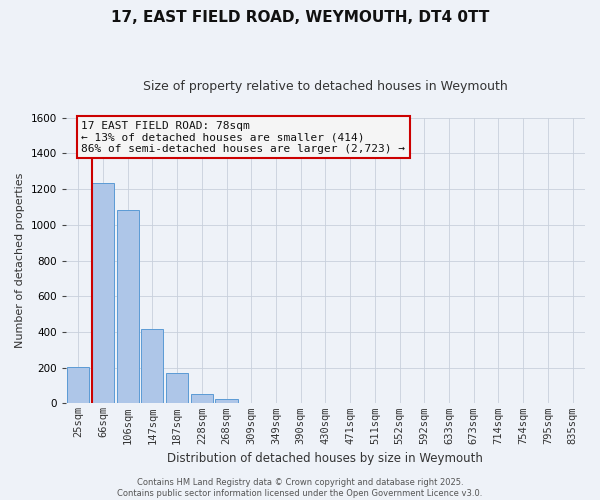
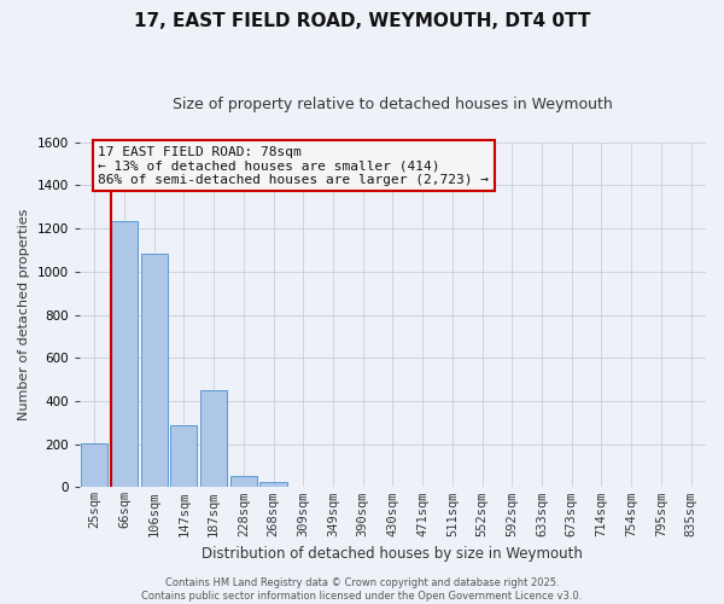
147sqm: 420 -> 290
187sqm: 170 -> 450
